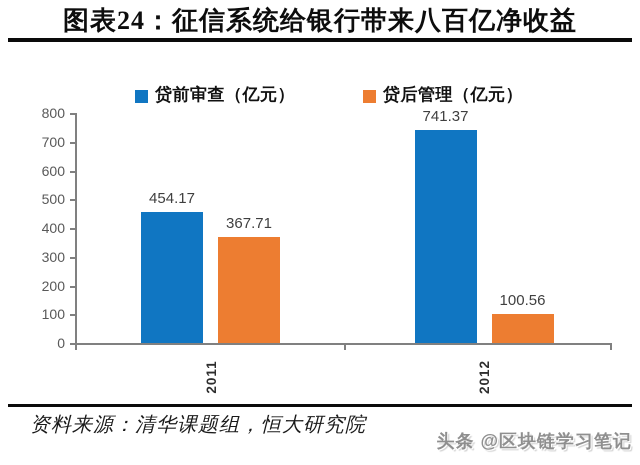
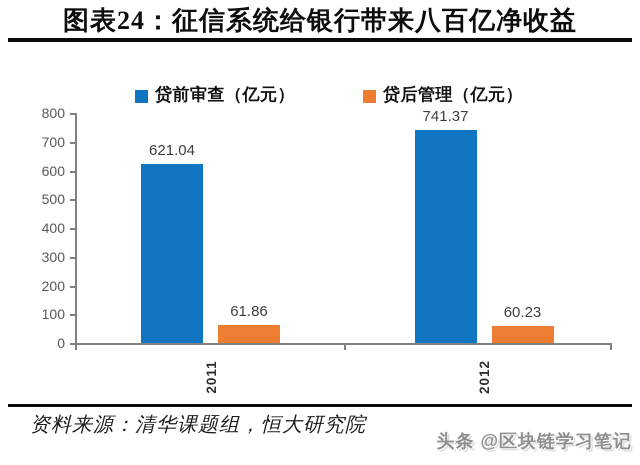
贷前审查（亿元）/2011: 454.17 -> 621.04
贷后管理（亿元）/2011: 367.71 -> 61.86
贷后管理（亿元）/2012: 100.56 -> 60.23
